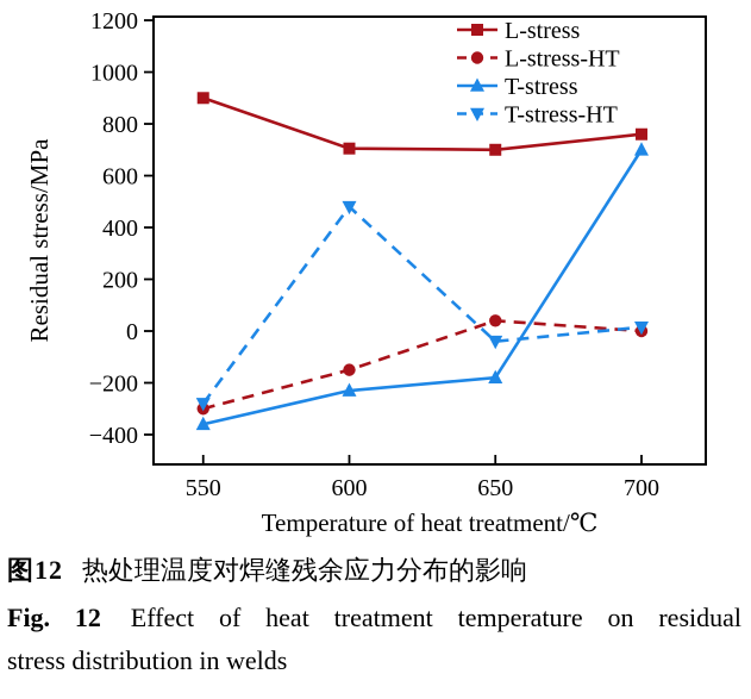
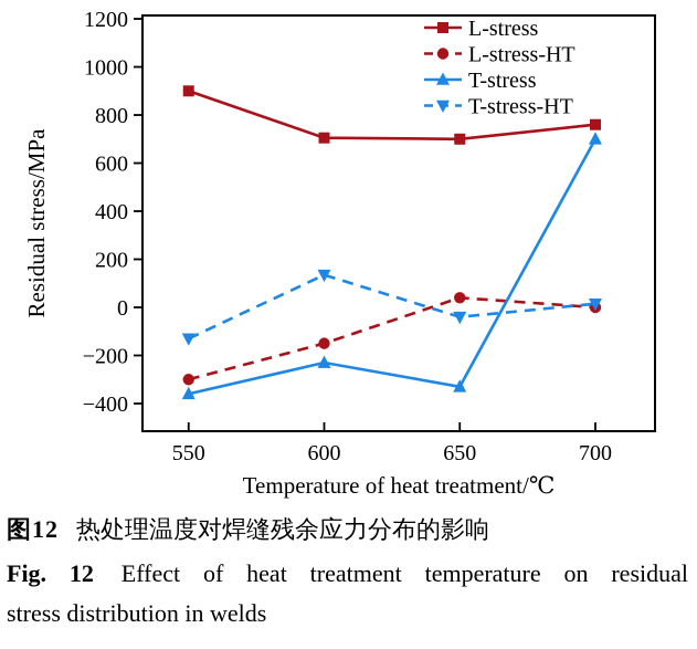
T-stress-HT/550: -280 -> -130
T-stress-HT/600: 480 -> 140
T-stress/650: -180 -> -330
